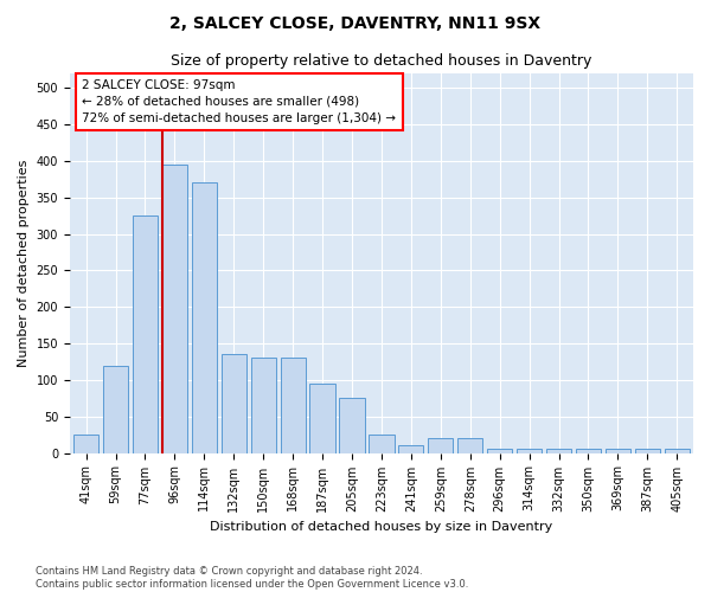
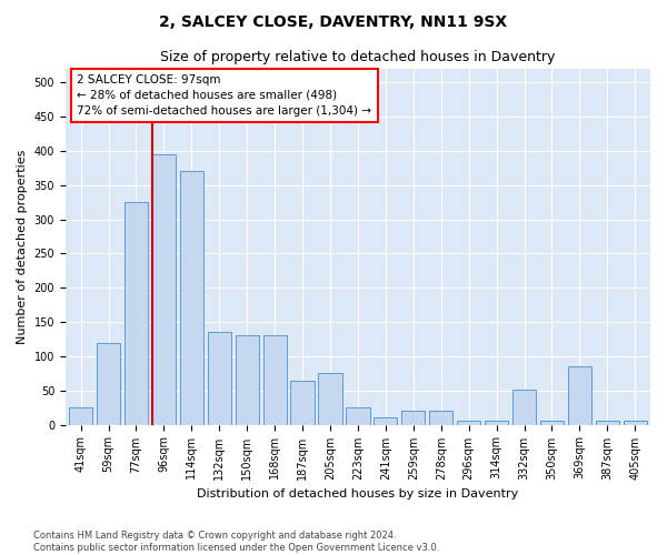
187sqm: 95 -> 64
332sqm: 5 -> 52
369sqm: 5 -> 86
